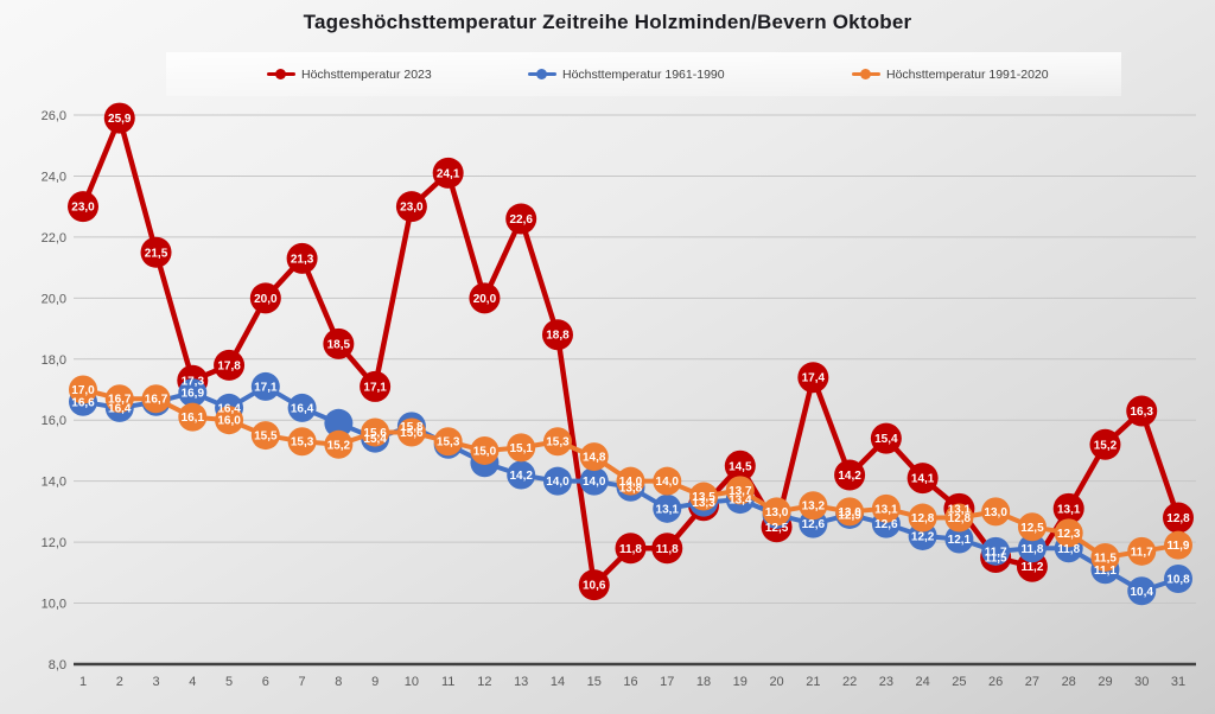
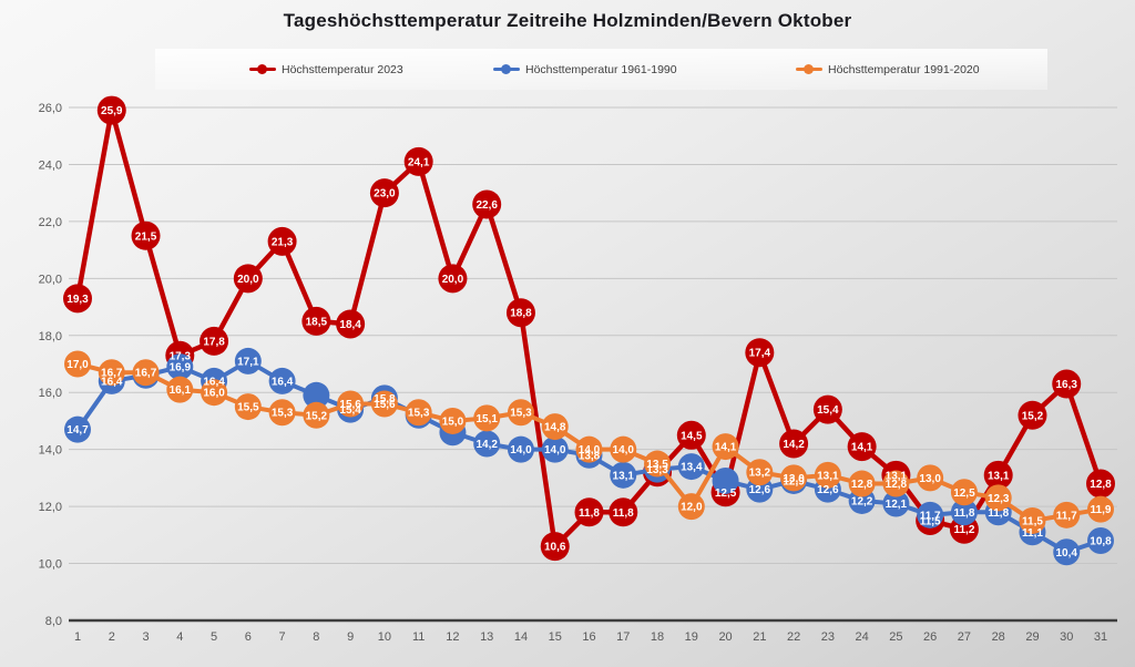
Höchsttemperatur 2023/1: 23,0 -> 19,3
Höchsttemperatur 1961-1990/1: 16,6 -> 14,7
Höchsttemperatur 2023/9: 17,1 -> 18,4
Höchsttemperatur 1991-2020/19: 13,7 -> 12,0
Höchsttemperatur 1991-2020/20: 13,0 -> 14,1
